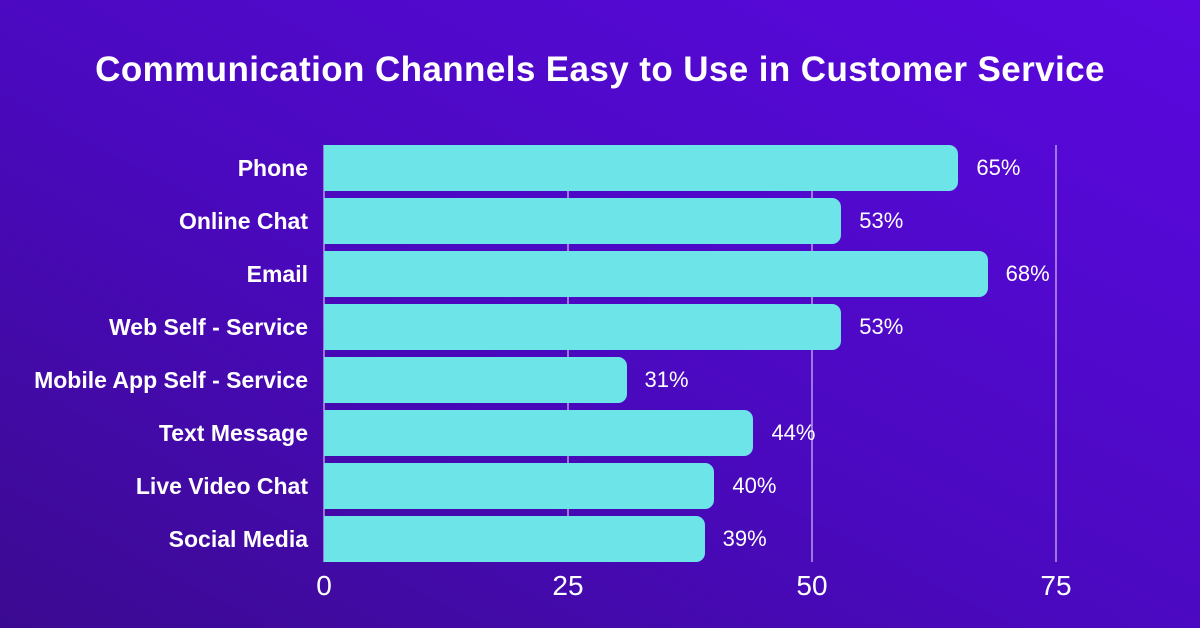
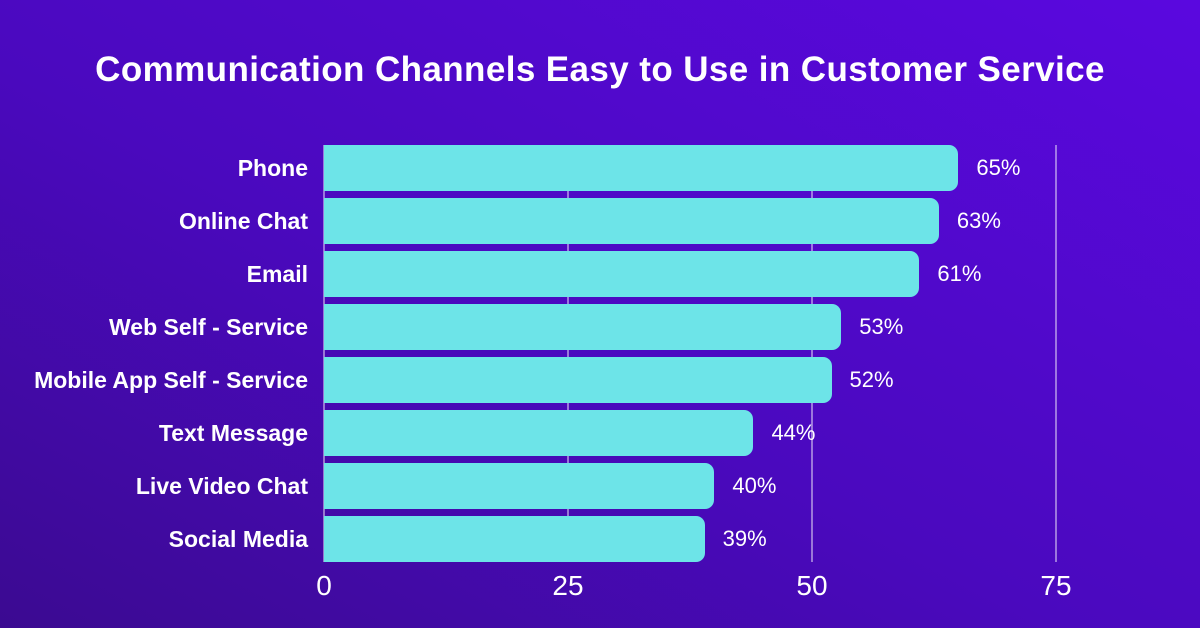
Online Chat: 53% -> 63%
Email: 68% -> 61%
Mobile App Self - Service: 31% -> 52%
